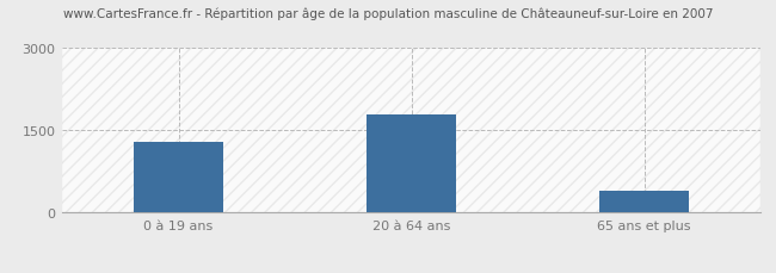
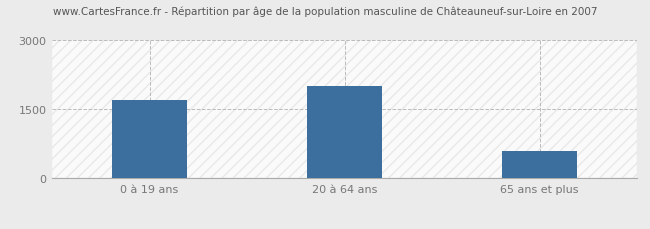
0 à 19 ans: 1300 -> 1700
20 à 64 ans: 1800 -> 2000
65 ans et plus: 400 -> 600
